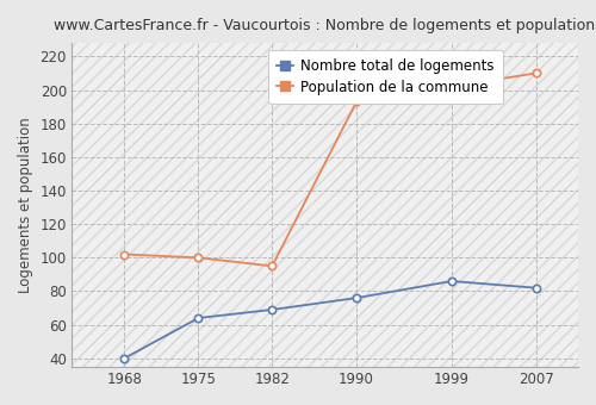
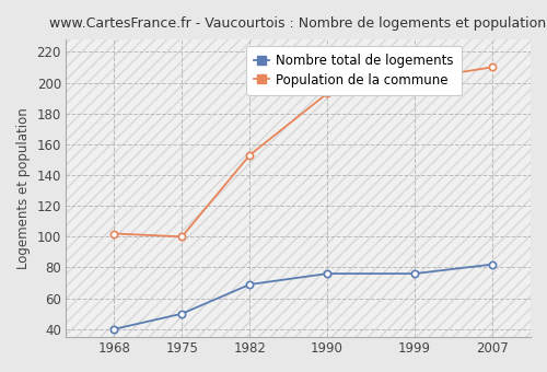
Nombre total de logements/1975: 64 -> 50
Population de la commune/1982: 95 -> 153
Nombre total de logements/1999: 86 -> 76
